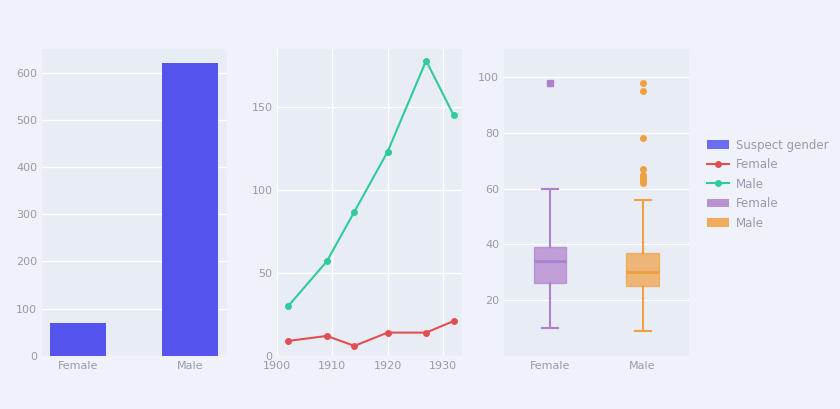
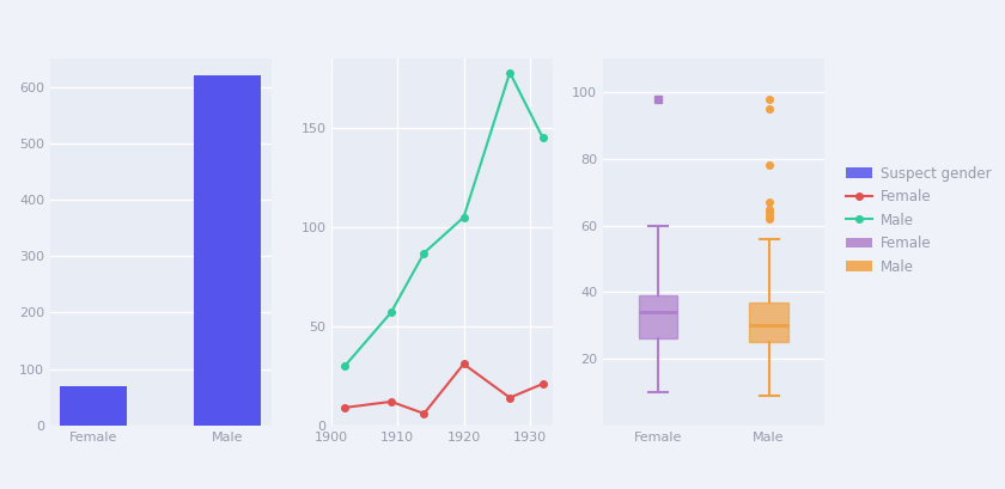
Male/1920: 123 -> 105
Female/1920: 14 -> 31
